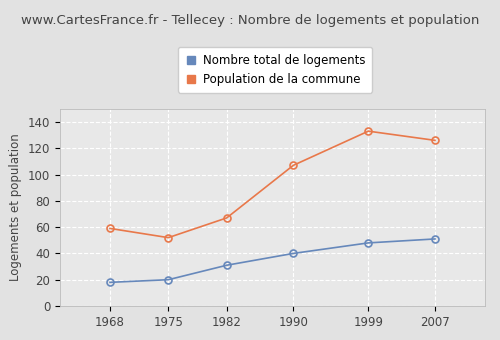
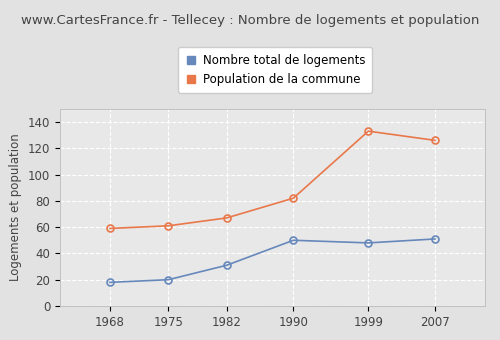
Population de la commune/1975: 52 -> 61
Nombre total de logements/1990: 40 -> 50
Population de la commune/1990: 107 -> 82
